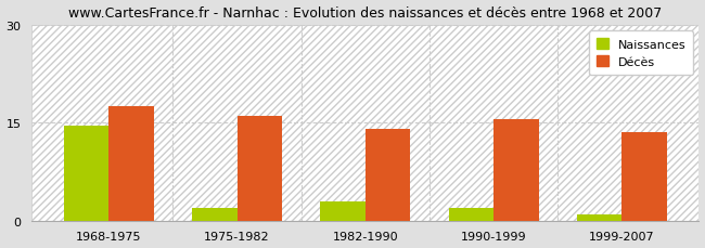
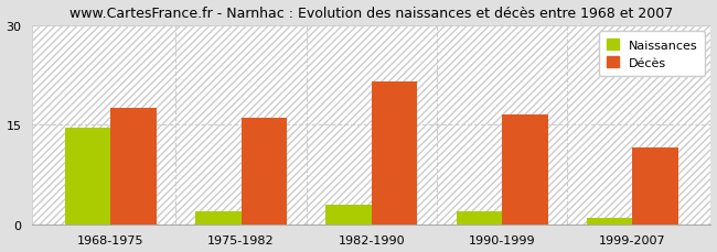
Décès/1982-1990: 14.0 -> 21.6
Décès/1990-1999: 15.5 -> 16.6
Décès/1999-2007: 13.5 -> 11.6
